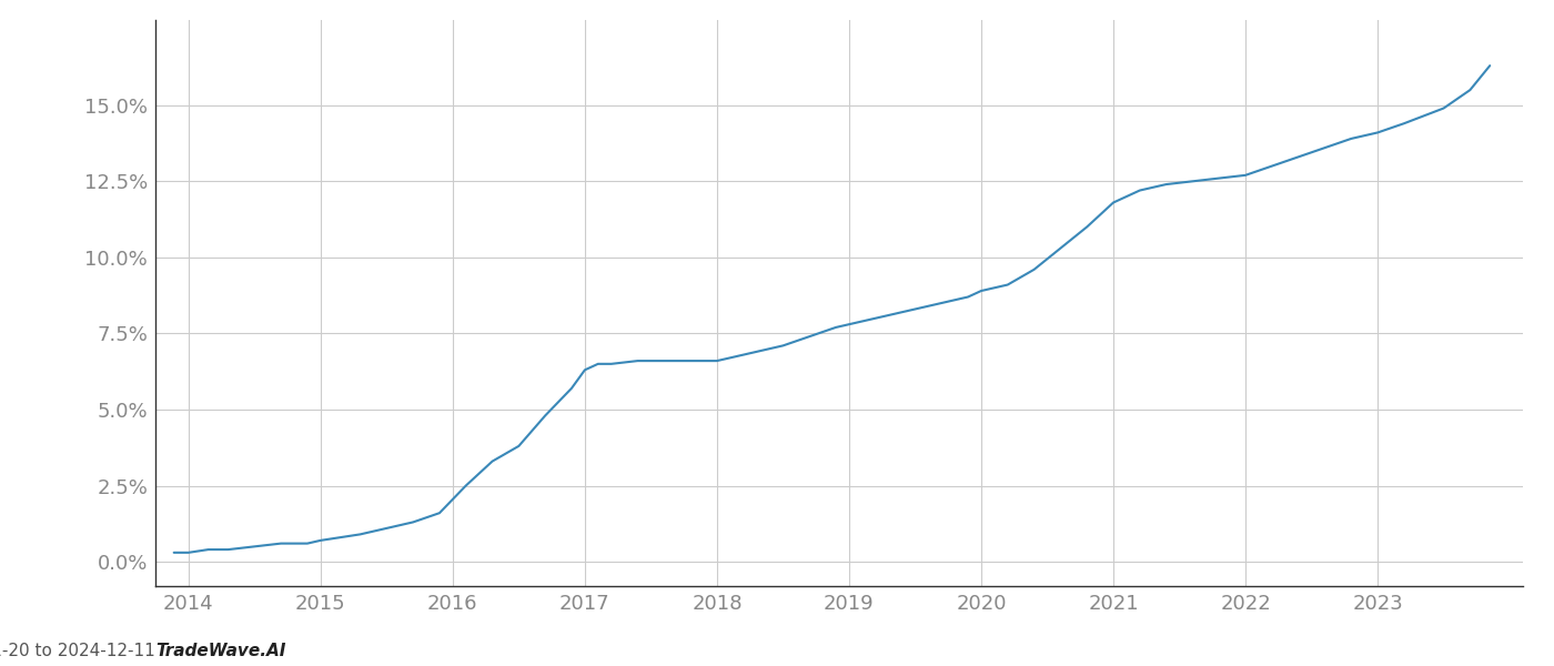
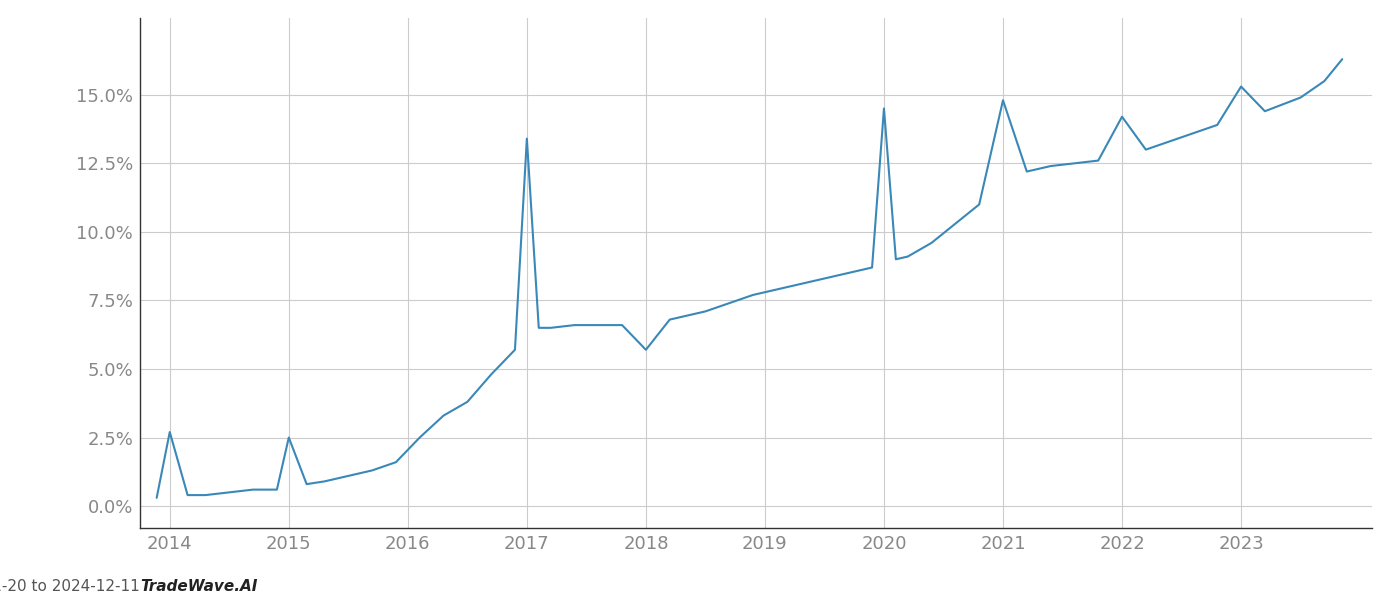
2014: 0.3% -> 2.7%
2015: 0.7% -> 2.5%
2017: 6.3% -> 13.4%
2018: 6.6% -> 5.7%
2020: 8.9% -> 14.5%
2021: 11.8% -> 14.8%
2022: 12.7% -> 14.2%
2023: 14.1% -> 15.3%
